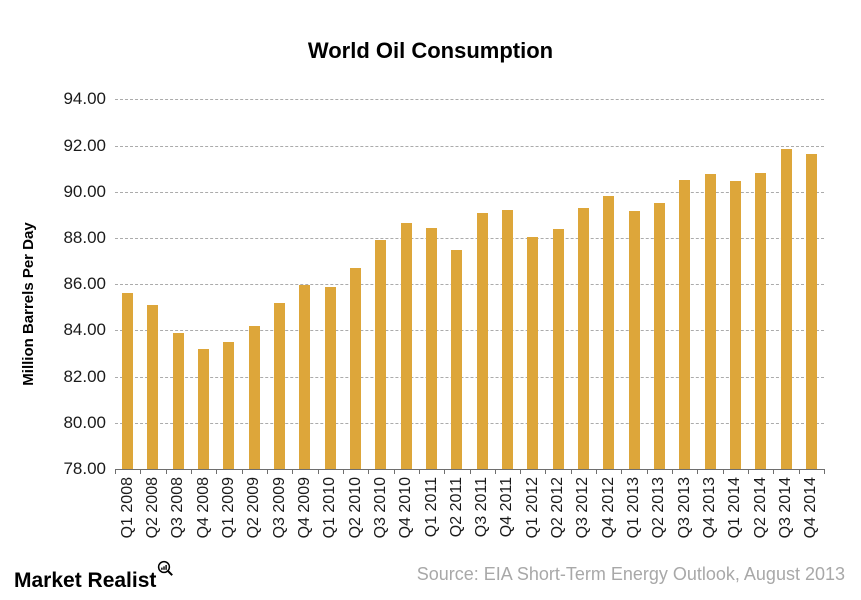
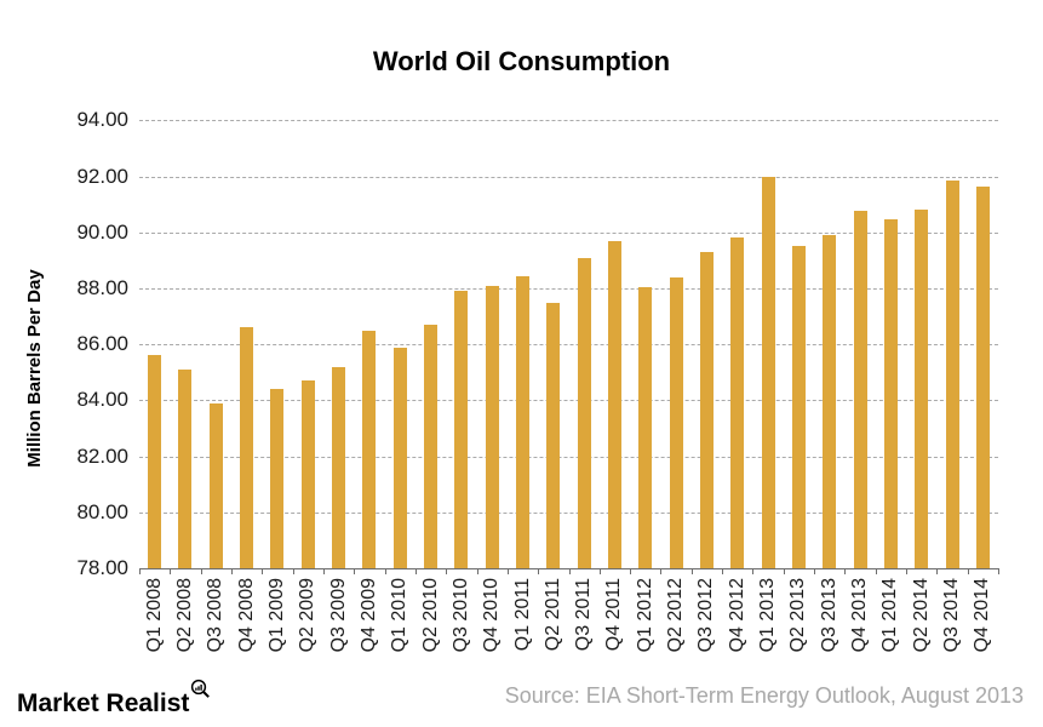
Q4 2008: 83.2 -> 86.6
Q1 2009: 83.5 -> 84.4
Q2 2009: 84.2 -> 84.7
Q4 2009: 86.0 -> 86.5
Q4 2010: 88.7 -> 88.1
Q4 2011: 89.2 -> 89.7
Q1 2013: 89.2 -> 92.0
Q3 2013: 90.5 -> 89.9
